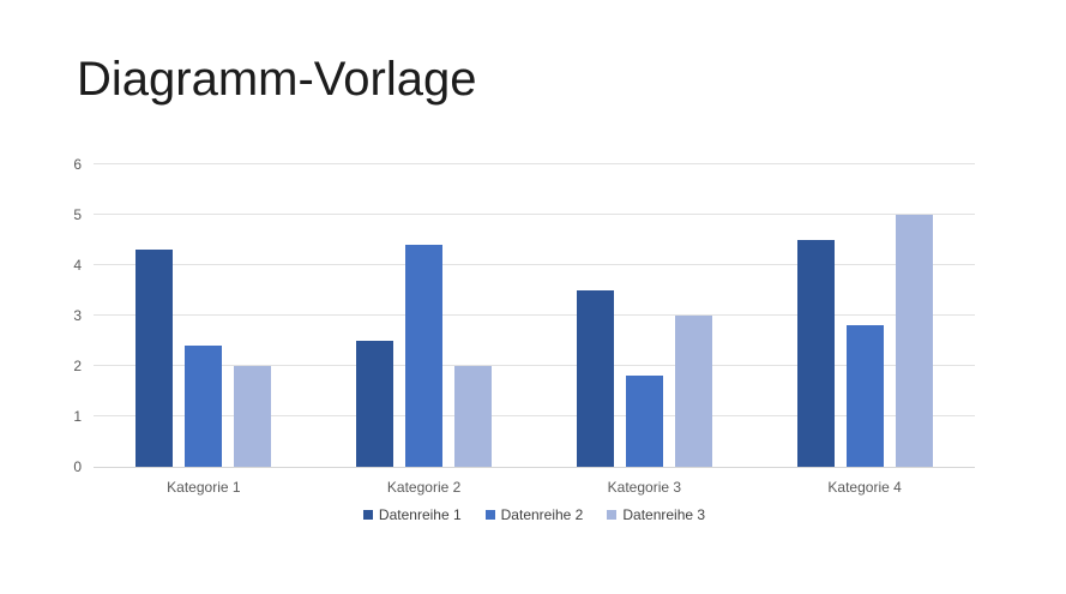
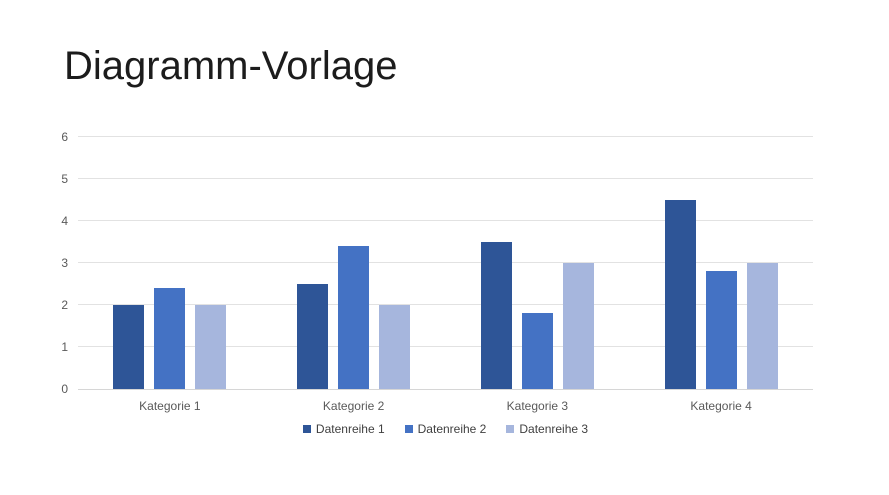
Datenreihe 1/Kategorie 1: 4.3 -> 2.0
Datenreihe 2/Kategorie 2: 4.4 -> 3.4
Datenreihe 3/Kategorie 4: 5 -> 3
